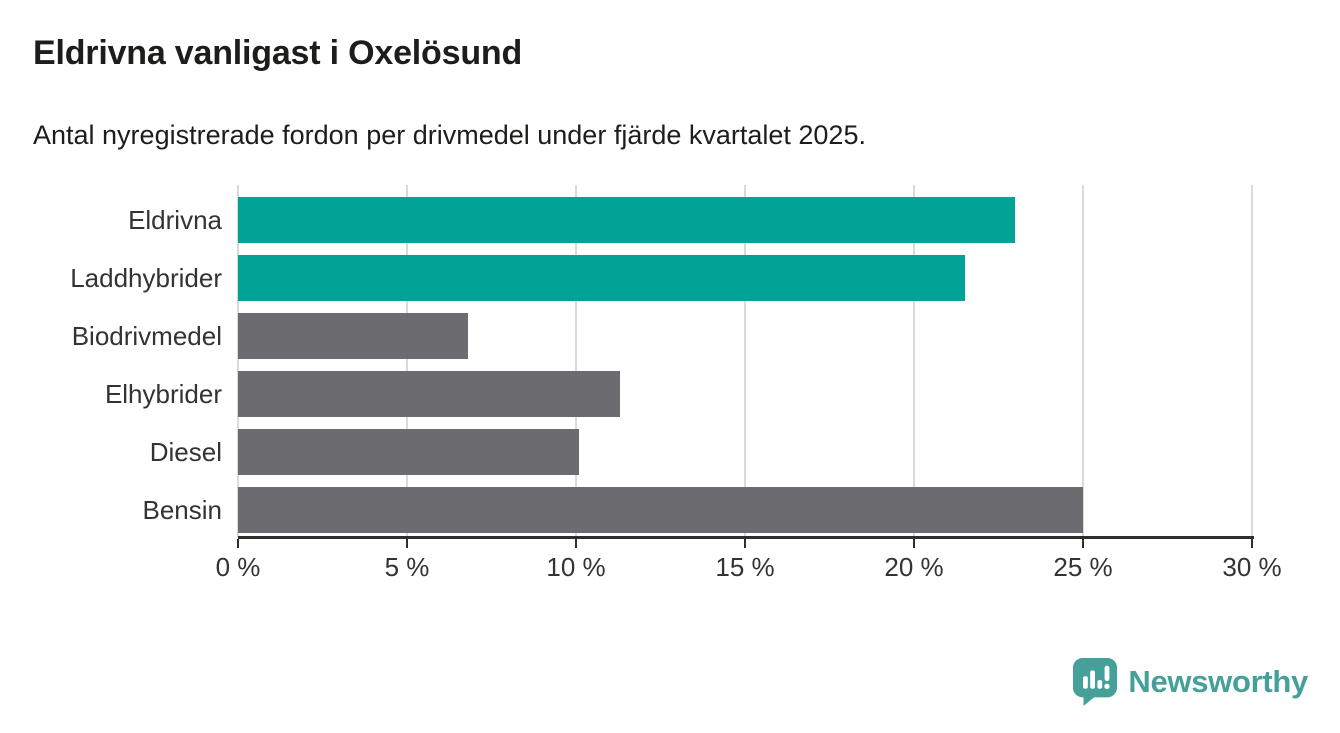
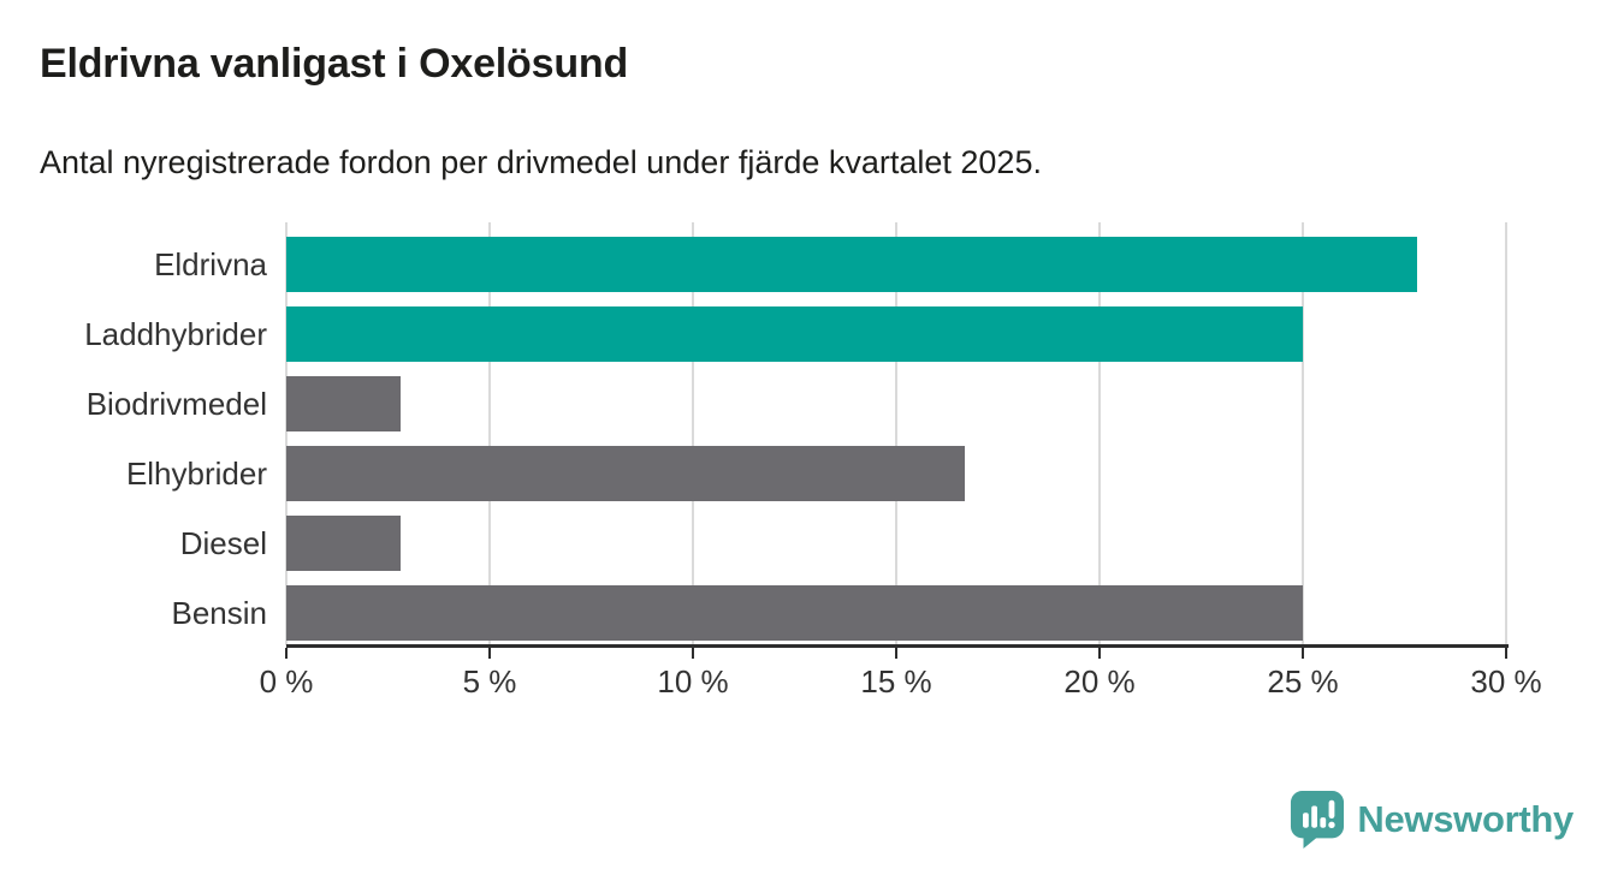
Eldrivna: 23.0% -> 27.8%
Laddhybrider: 21.5% -> 25.0%
Biodrivmedel: 6.8% -> 2.8%
Elhybrider: 11.3% -> 16.7%
Diesel: 10.1% -> 2.8%
